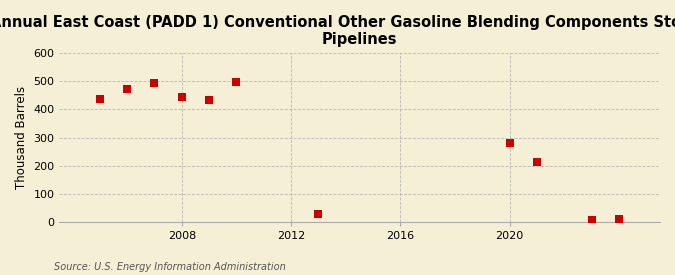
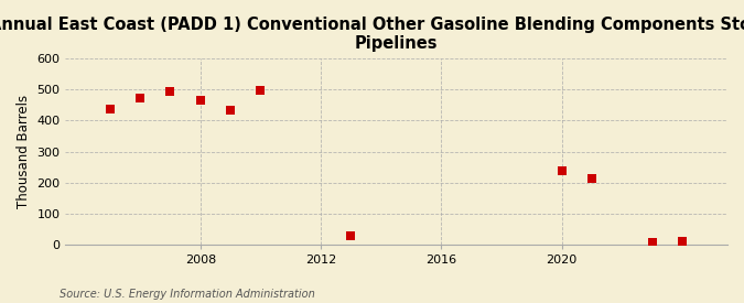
2008: 445 -> 465
2020: 280 -> 237
